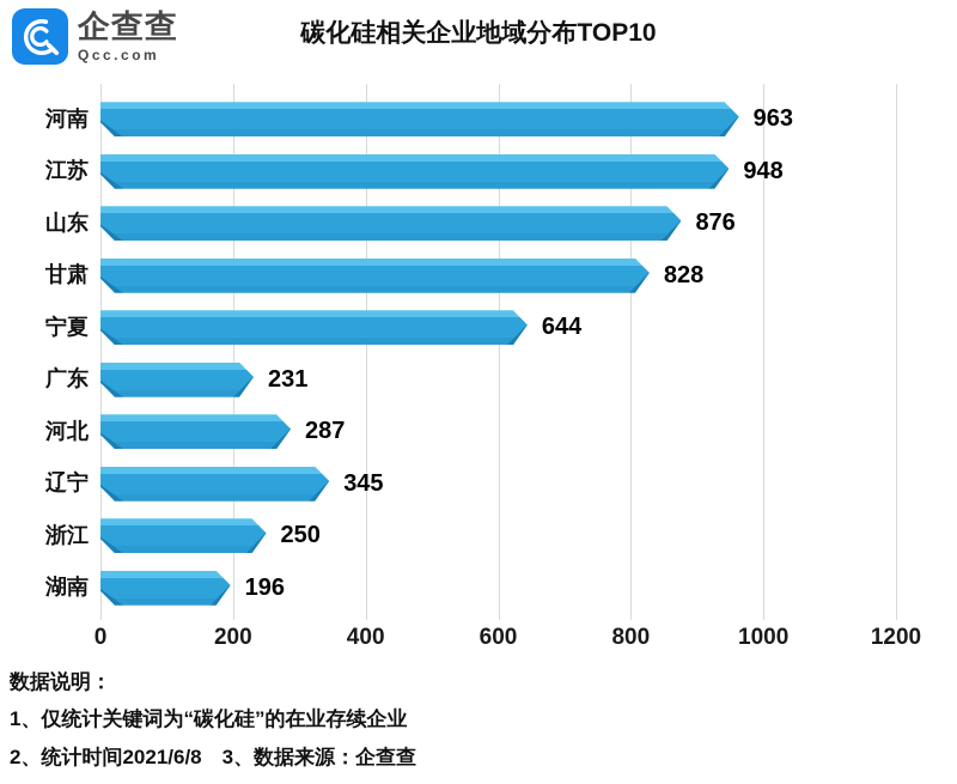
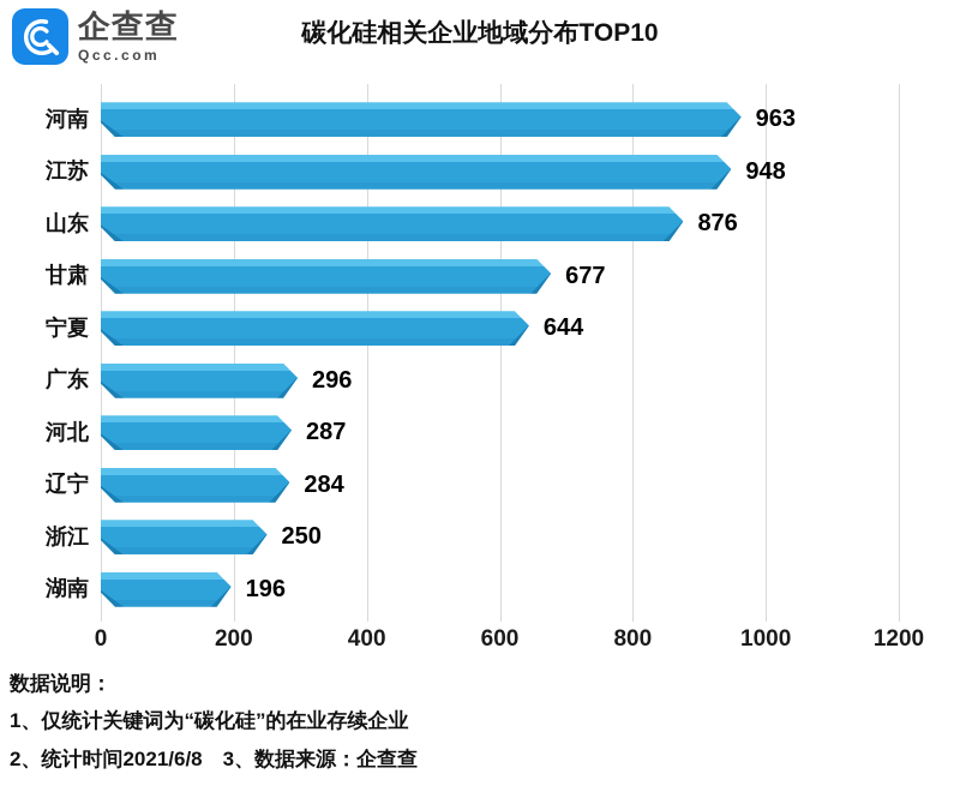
甘肃: 828 -> 677
广东: 231 -> 296
辽宁: 345 -> 284
